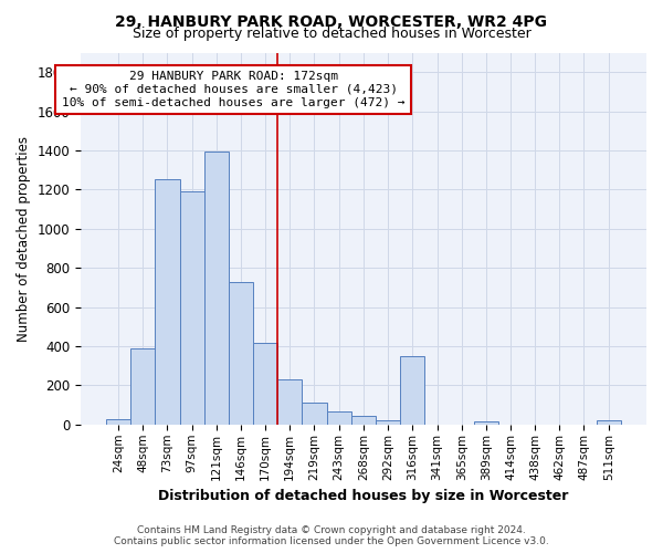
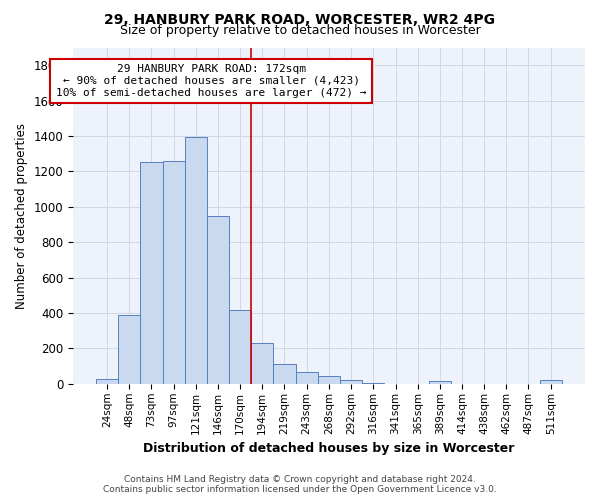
97sqm: 1190 -> 1260
146sqm: 730 -> 950
316sqm: 350 -> 0
